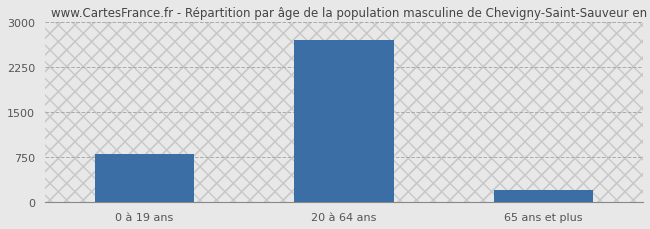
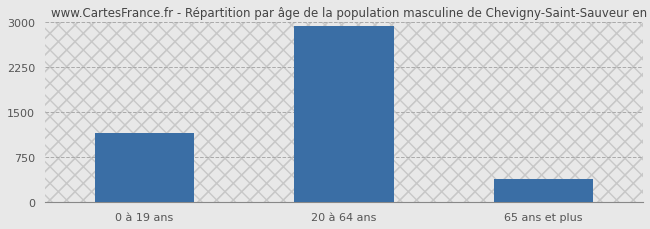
0 à 19 ans: 800 -> 1150
20 à 64 ans: 2700 -> 2920
65 ans et plus: 200 -> 390
